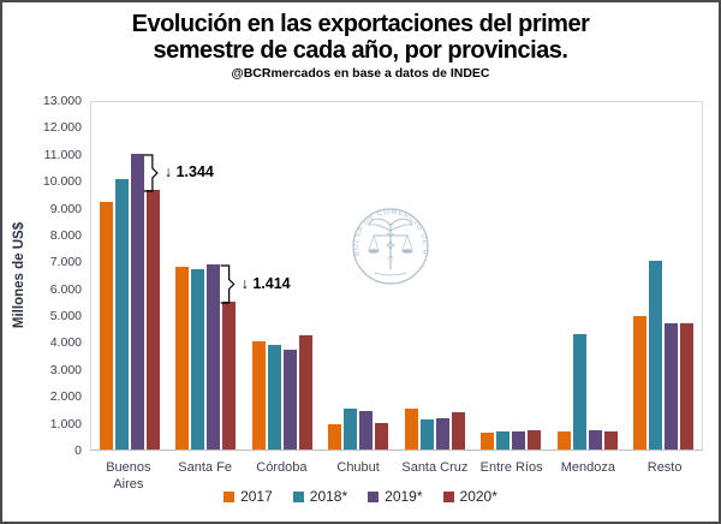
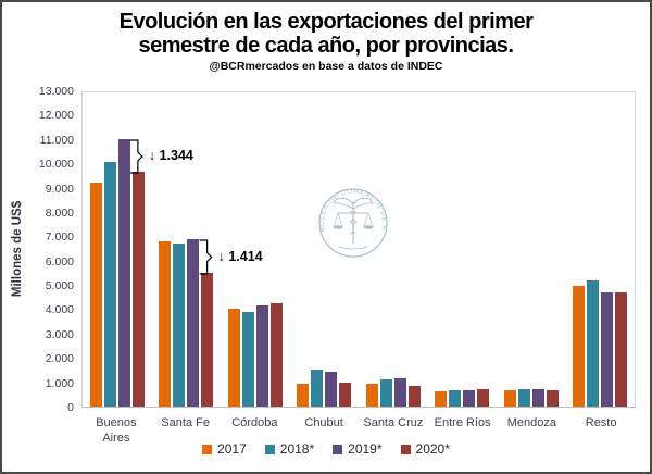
2019*/Córdoba: 3700 -> 4200
2017/Santa Cruz: 1500 -> 1000
2020*/Santa Cruz: 1400 -> 800
2018*/Mendoza: 4300 -> 700
2018*/Resto: 7000 -> 5200
